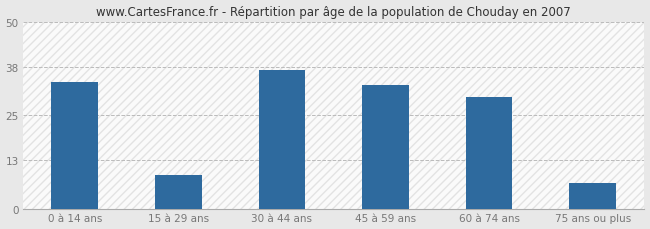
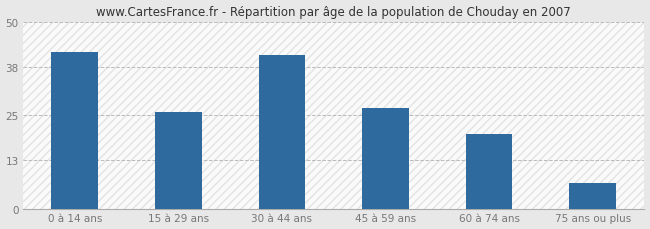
0 à 14 ans: 34 -> 42
15 à 29 ans: 9 -> 26
30 à 44 ans: 37 -> 41
45 à 59 ans: 33 -> 27
60 à 74 ans: 30 -> 20
